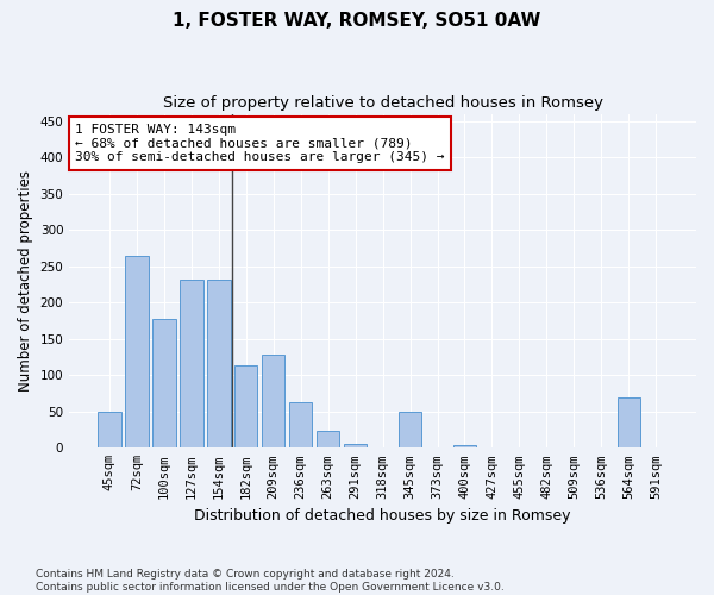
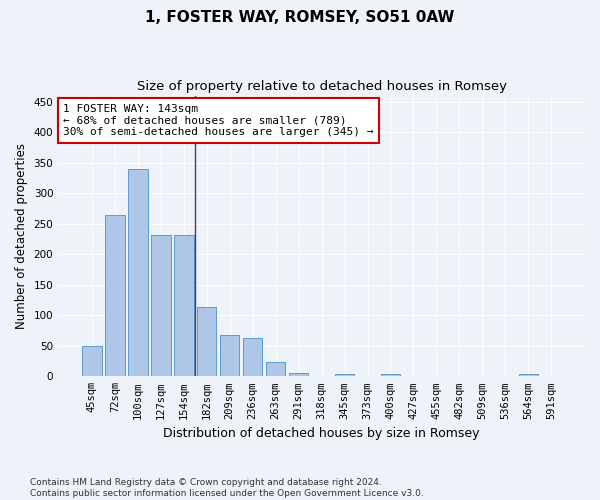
100sqm: 178 -> 340
209sqm: 128 -> 67
345sqm: 50 -> 4
564sqm: 70 -> 4
